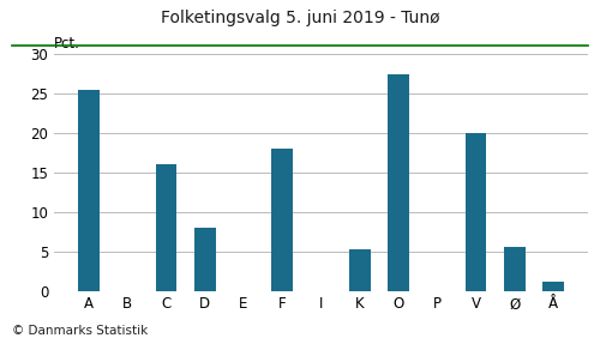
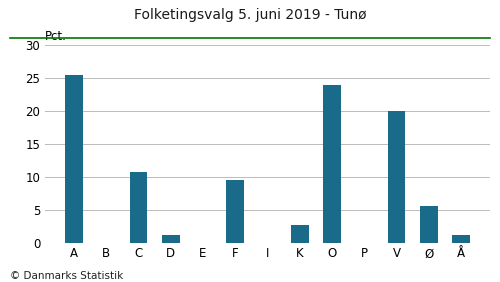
C: 16.0 -> 10.7
D: 8.0 -> 1.2
F: 18.0 -> 9.5
K: 5.2 -> 2.7
O: 27.4 -> 24.0
